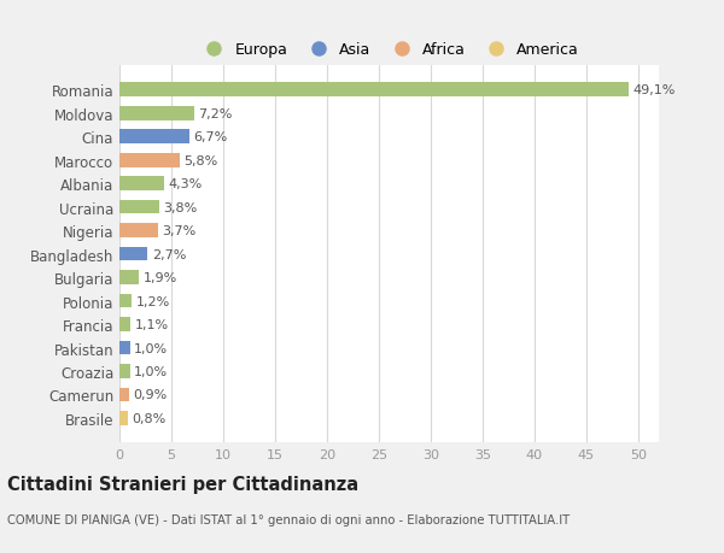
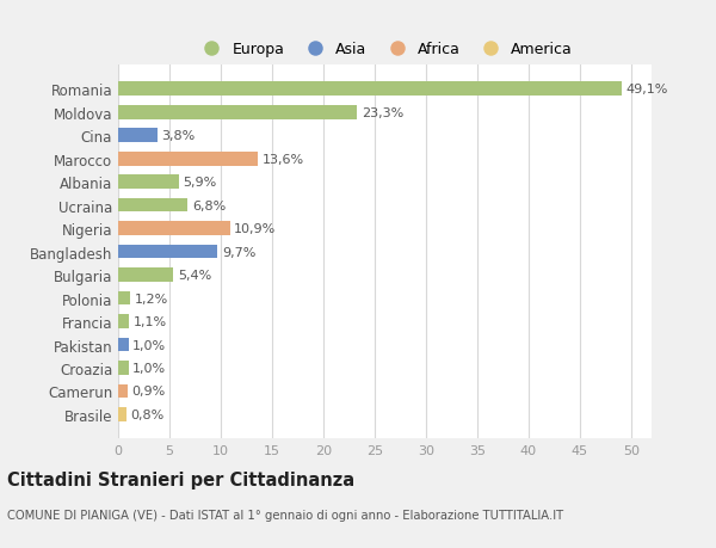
Moldova: 7,2% -> 23,3%
Cina: 6,7% -> 3,8%
Marocco: 5,8% -> 13,6%
Albania: 4,3% -> 5,9%
Ucraina: 3,8% -> 6,8%
Nigeria: 3,7% -> 10,9%
Bangladesh: 2,7% -> 9,7%
Bulgaria: 1,9% -> 5,4%
